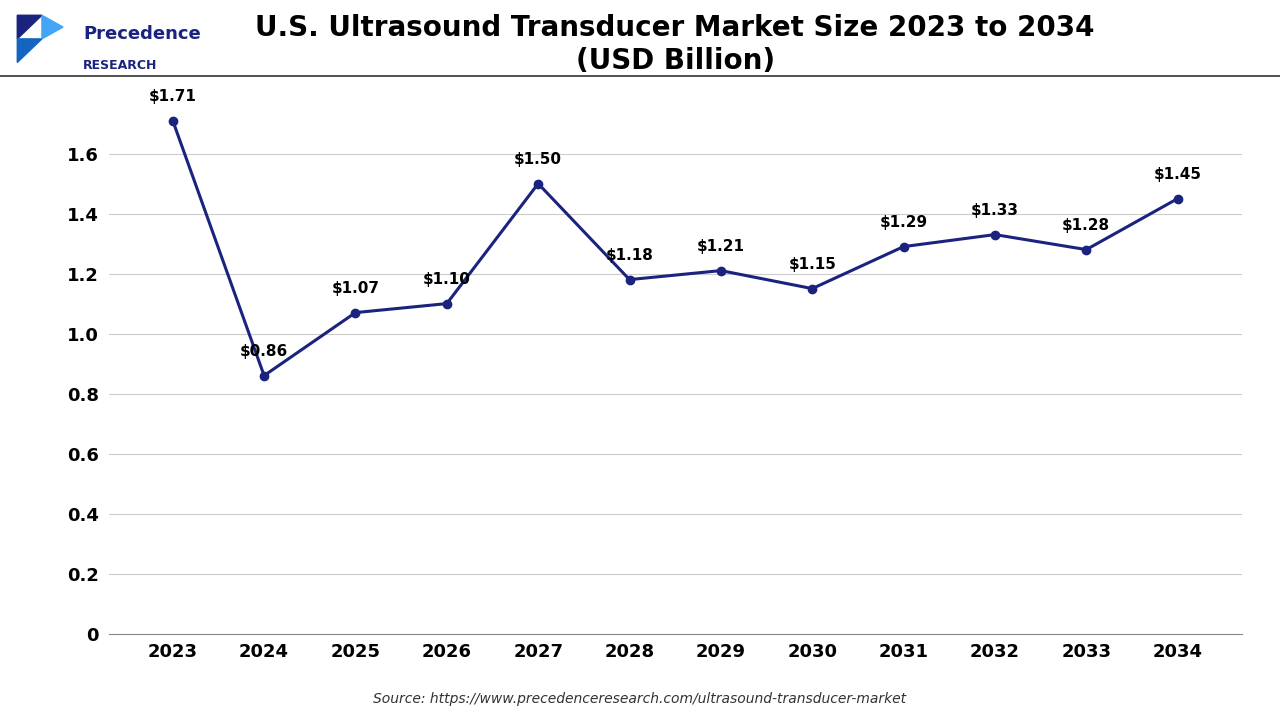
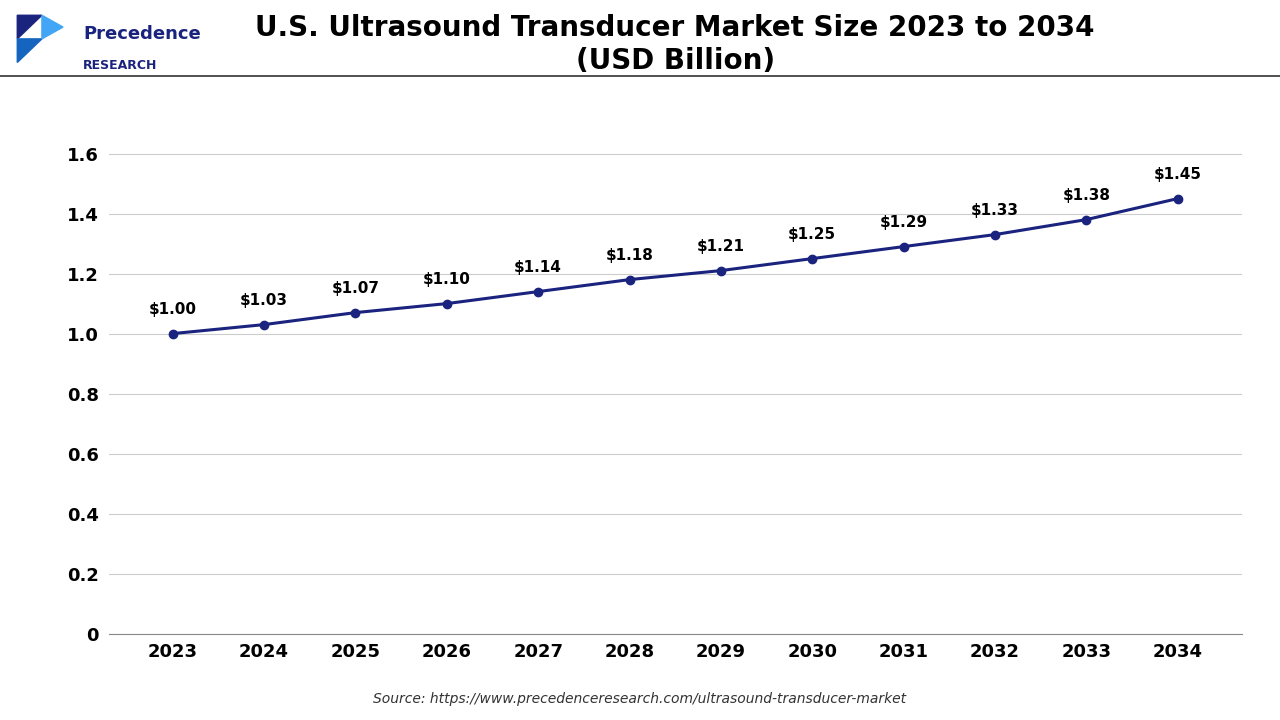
2023: $1.71 -> $1.00
2024: $0.86 -> $1.03
2027: $1.50 -> $1.14
2030: $1.15 -> $1.25
2033: $1.28 -> $1.38
